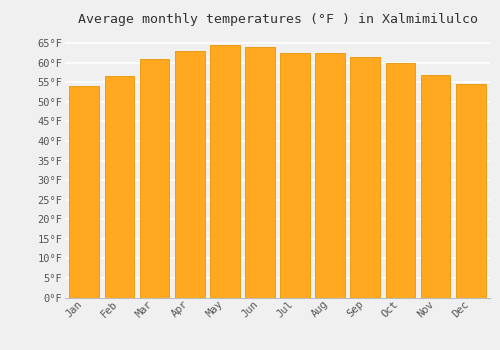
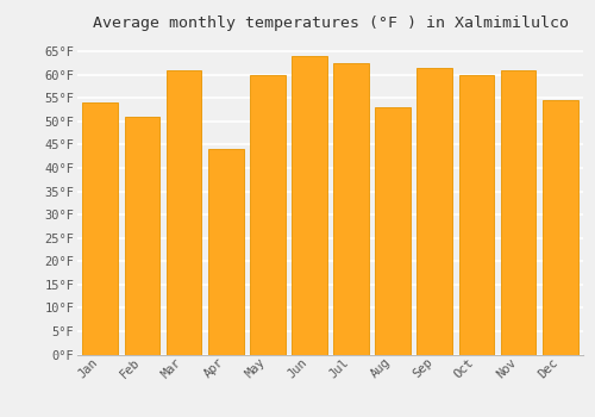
Feb: 56.5°F -> 51.0°F
Apr: 63.0°F -> 44.0°F
May: 64.5°F -> 60.0°F
Aug: 62.5°F -> 53.0°F
Nov: 57.0°F -> 61.0°F
